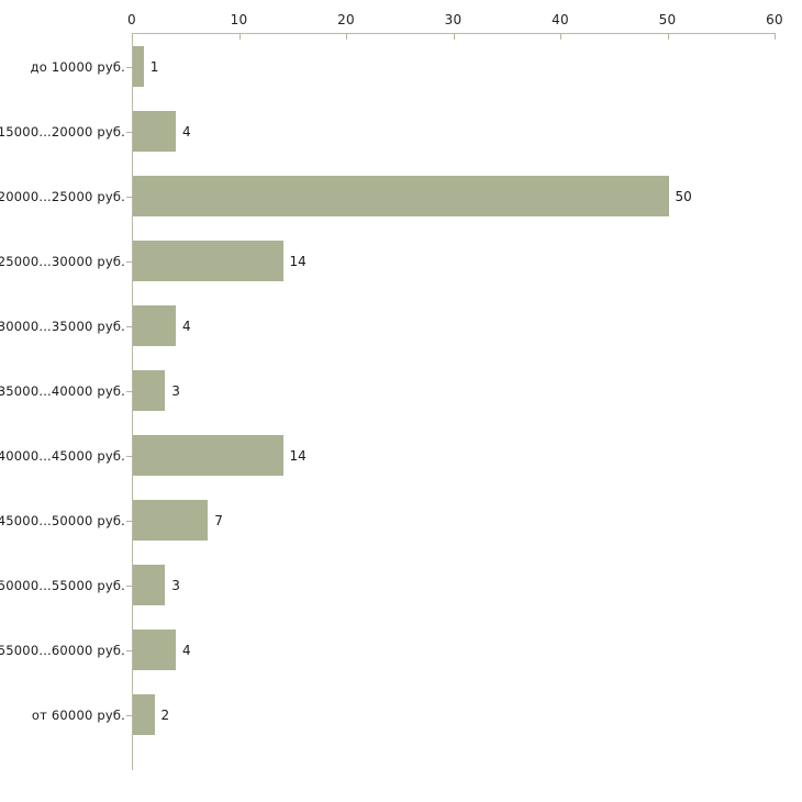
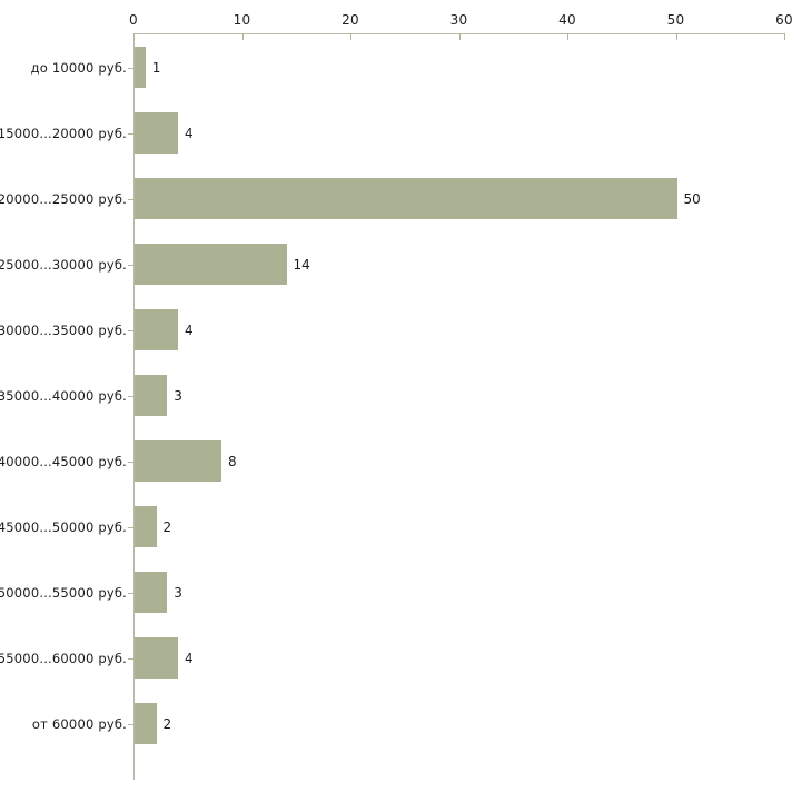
40000...45000 руб.: 14 -> 8
45000...50000 руб.: 7 -> 2
